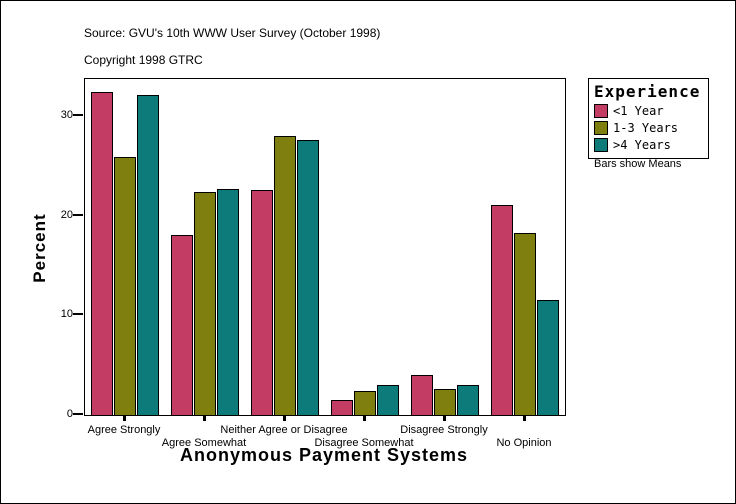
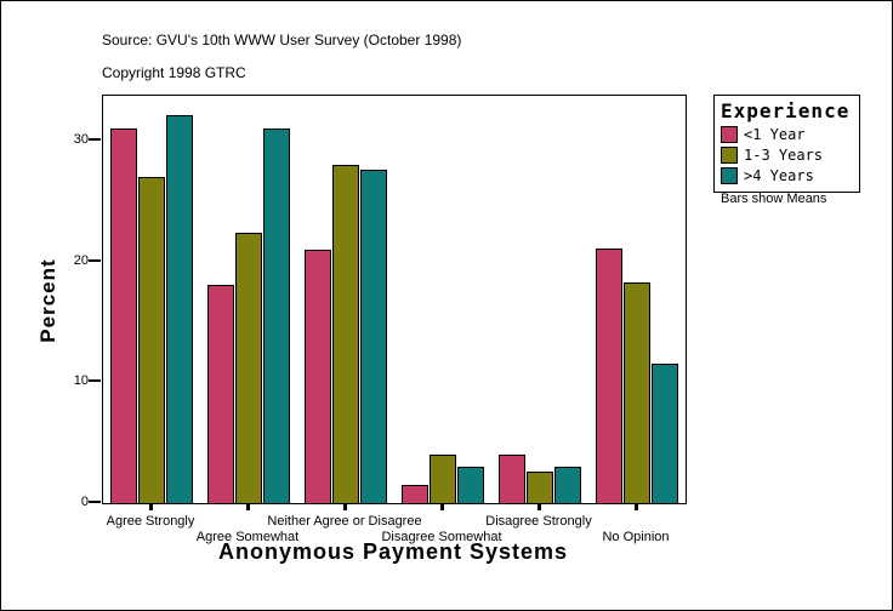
<1 Year/Agree Strongly: 32 -> 31
1-3 Years/Agree Strongly: 26 -> 27
>4 Years/Agree Somewhat: 23 -> 31
<1 Year/Neither Agree or Disagree: 23 -> 21
1-3 Years/Disagree Somewhat: 2 -> 4
